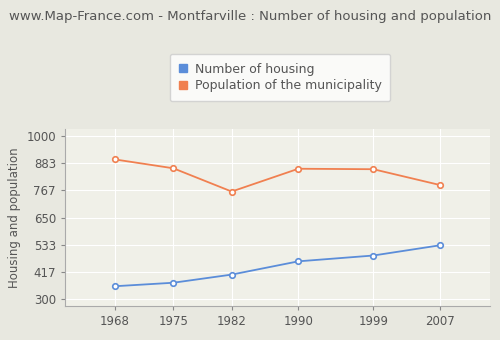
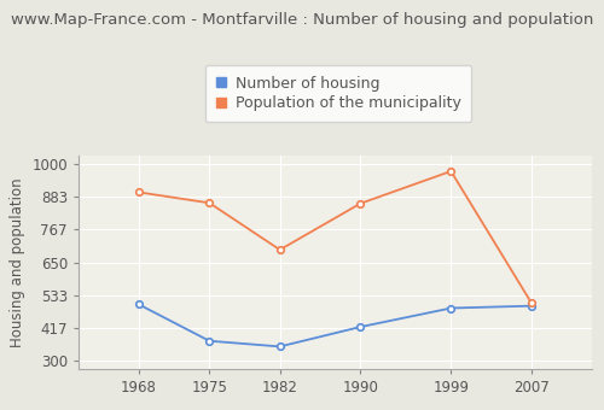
Number of housing/1968: 355 -> 500
Number of housing/1982: 405 -> 350
Population of the municipality/1982: 762 -> 695
Number of housing/1990: 462 -> 420
Population of the municipality/1999: 858 -> 975
Number of housing/2007: 531 -> 495
Population of the municipality/2007: 790 -> 505
